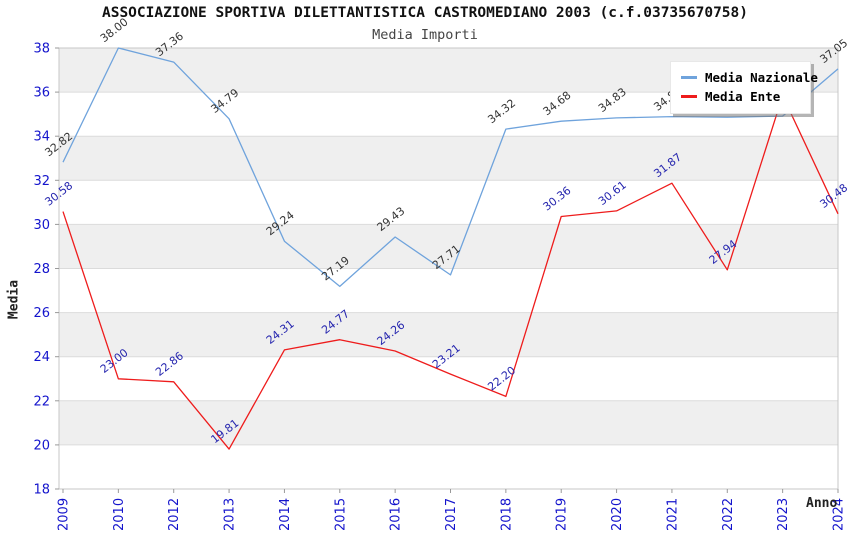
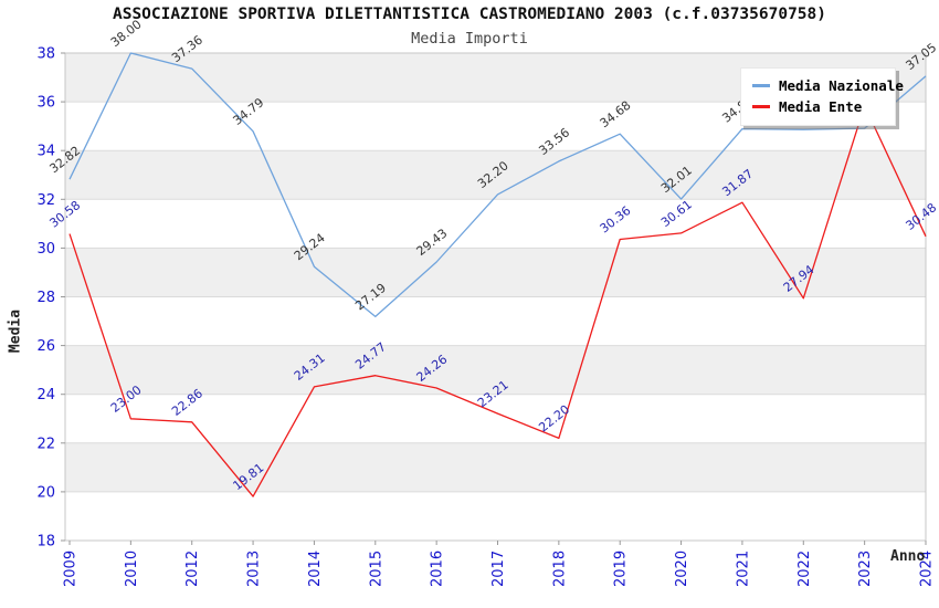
Media Nazionale/2017: 27.71 -> 32.20
Media Nazionale/2018: 34.32 -> 33.56
Media Nazionale/2020: 34.83 -> 32.01
